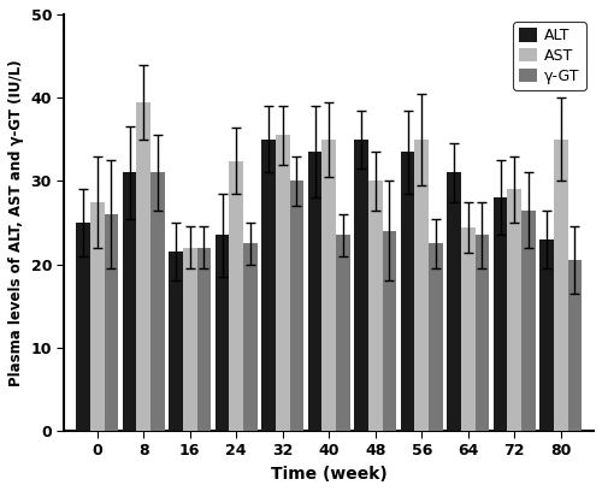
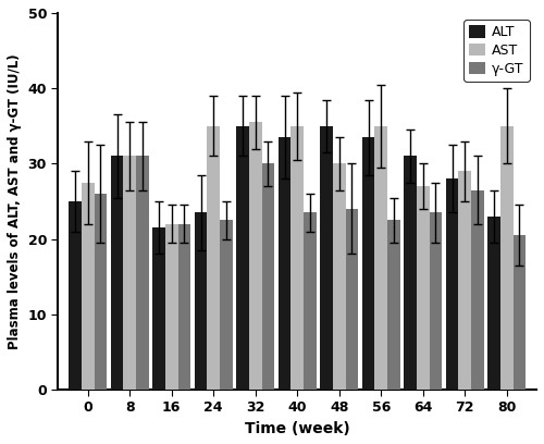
AST/8: 39.4 -> 31.0
AST/24: 32.4 -> 35.0
AST/64: 24.4 -> 27.0
